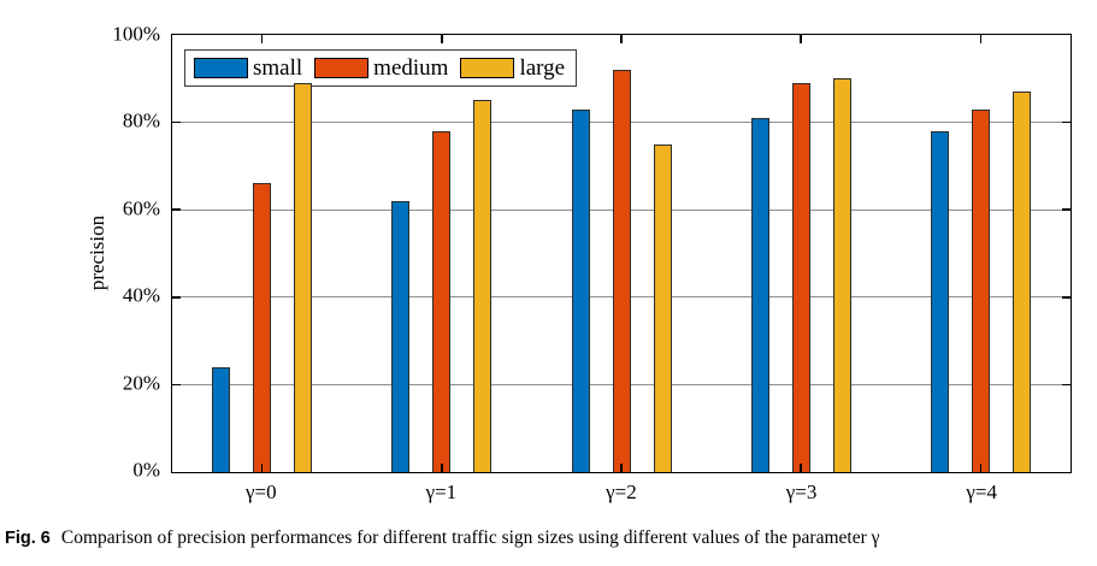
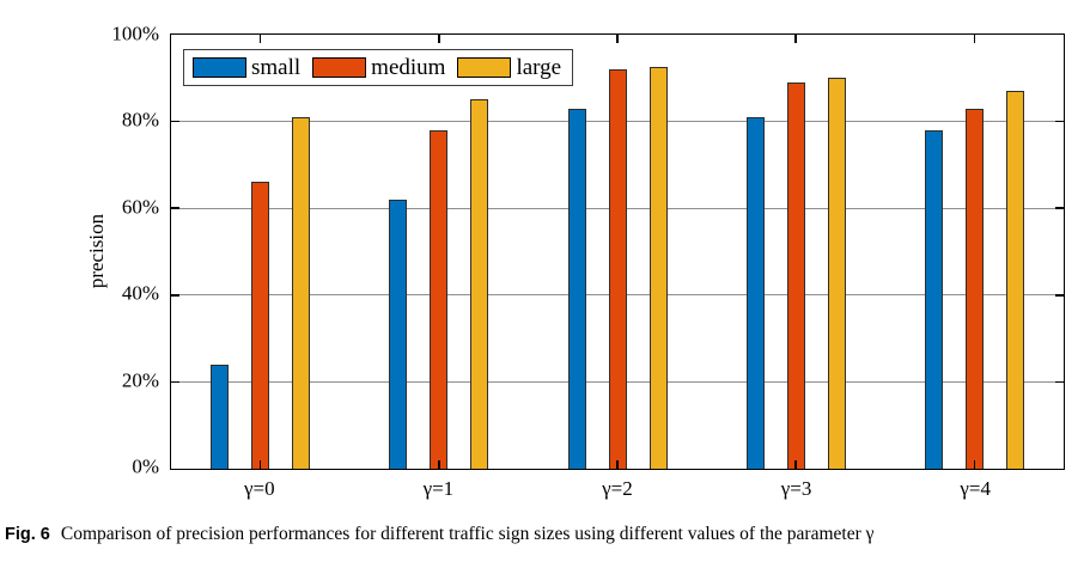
large/γ=0: 89% -> 81%
large/γ=2: 75% -> 92%
